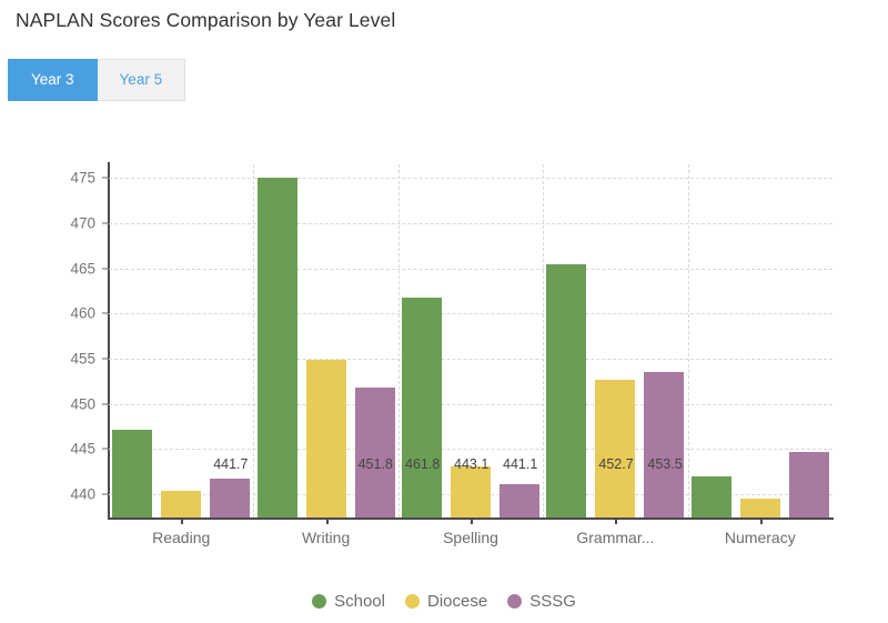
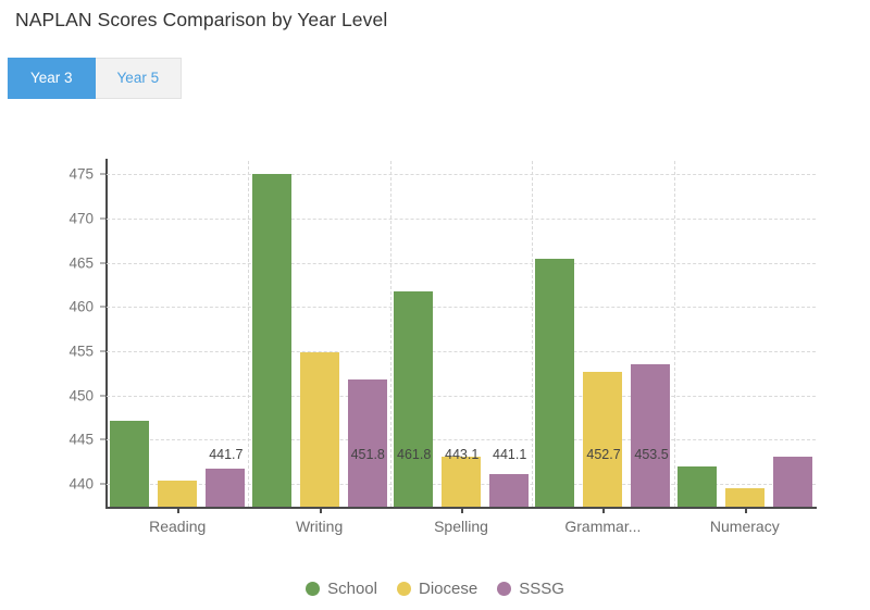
SSSG/Numeracy: 445 -> 443
